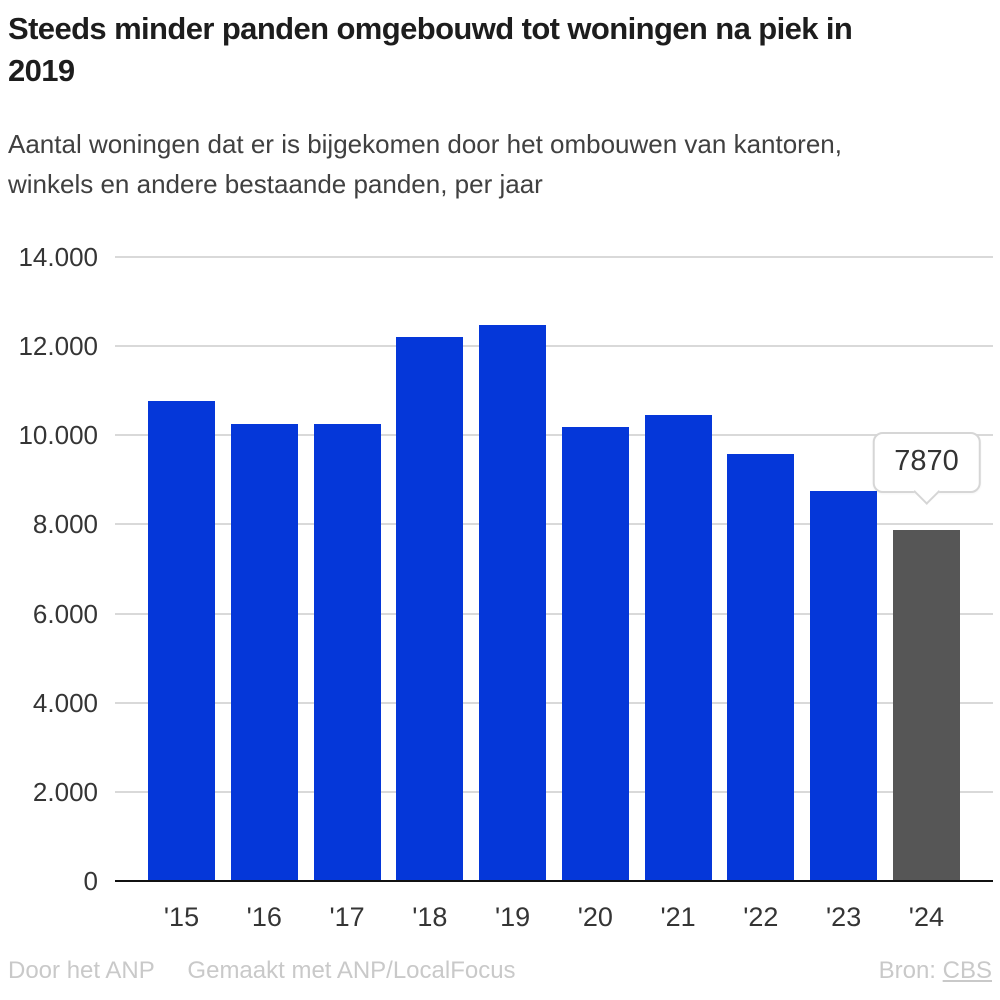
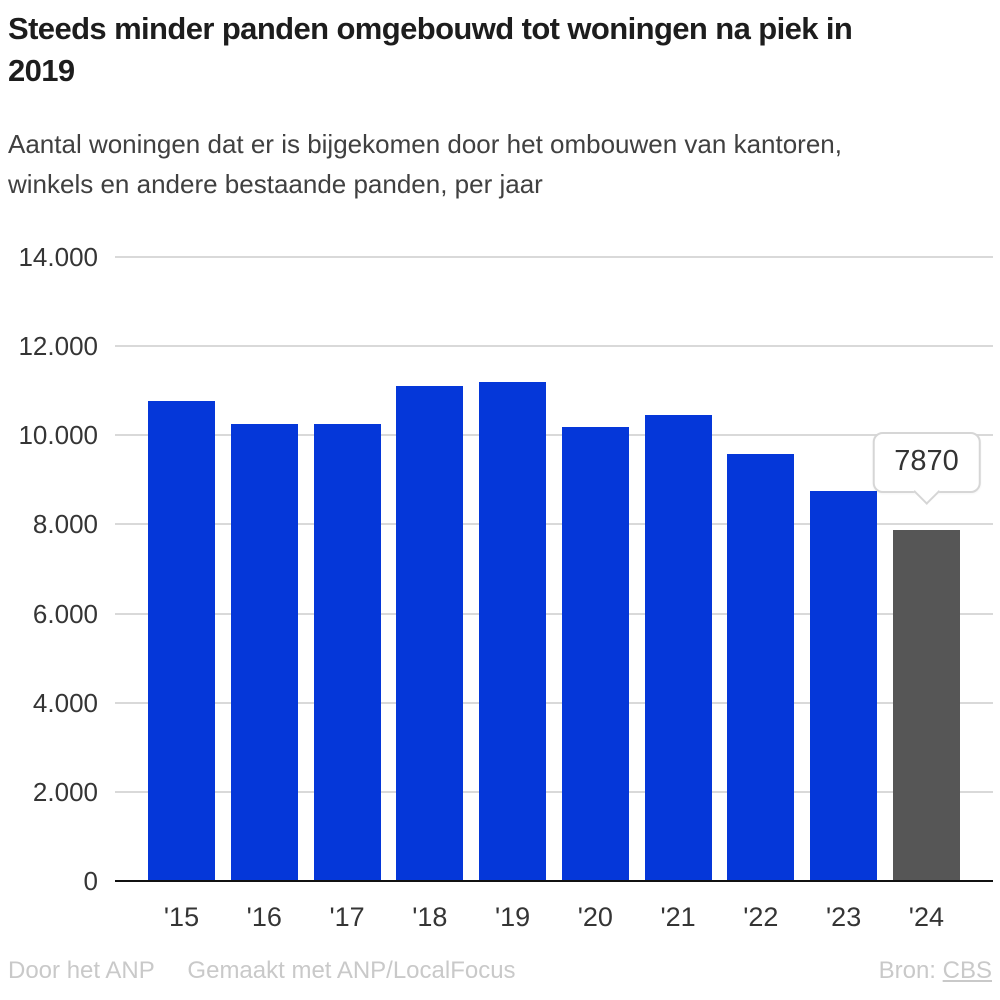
'18: 12200 -> 11100
'19: 12500 -> 11200
